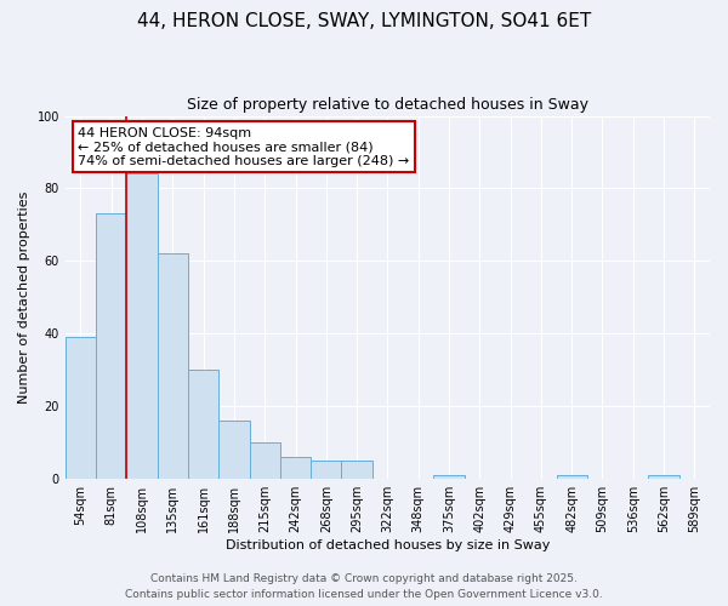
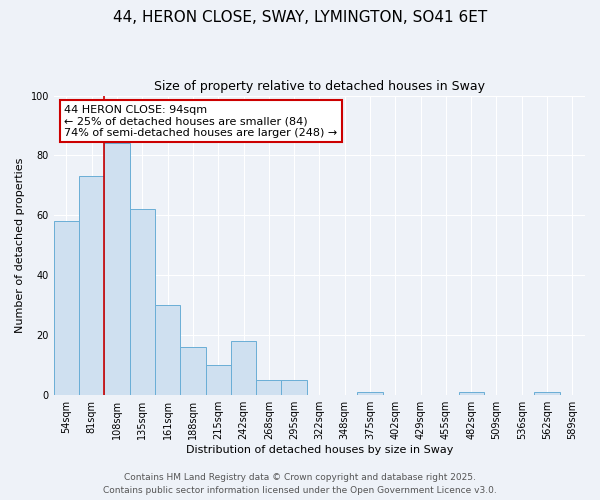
54sqm: 39 -> 58
242sqm: 6 -> 18
